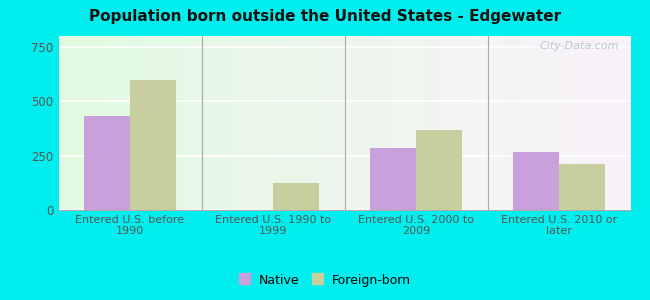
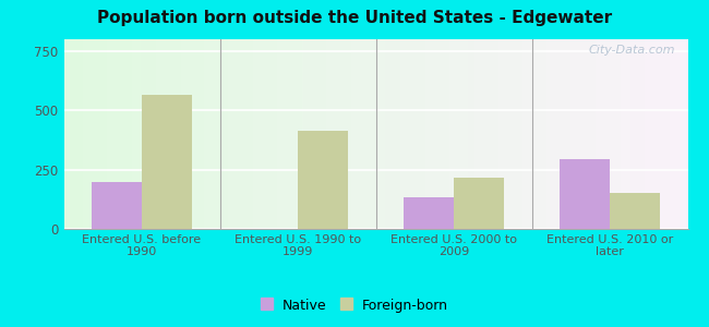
Native/Entered U.S. before 1990: 430 -> 200
Foreign-born/Entered U.S. before 1990: 600 -> 565
Foreign-born/Entered U.S. 1990 to 1999: 125 -> 415
Native/Entered U.S. 2000 to 2009: 285 -> 135
Foreign-born/Entered U.S. 2000 to 2009: 370 -> 215
Native/Entered U.S. 2010 or later: 265 -> 295
Foreign-born/Entered U.S. 2010 or later: 210 -> 150
